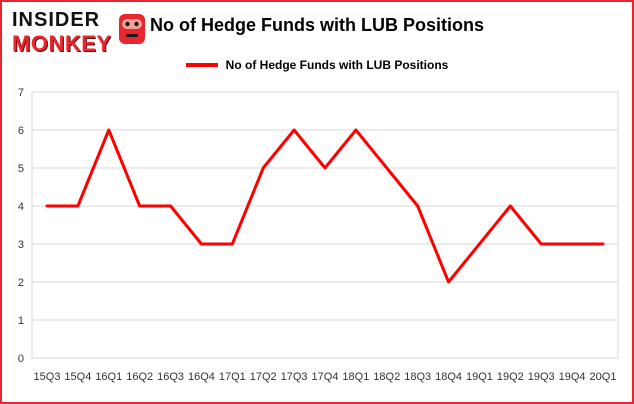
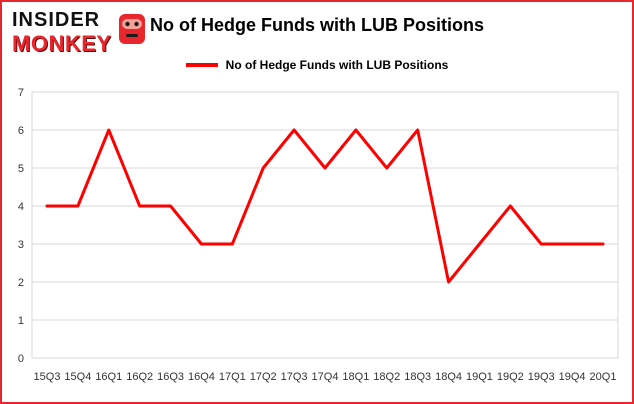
18Q3: 4 -> 6
